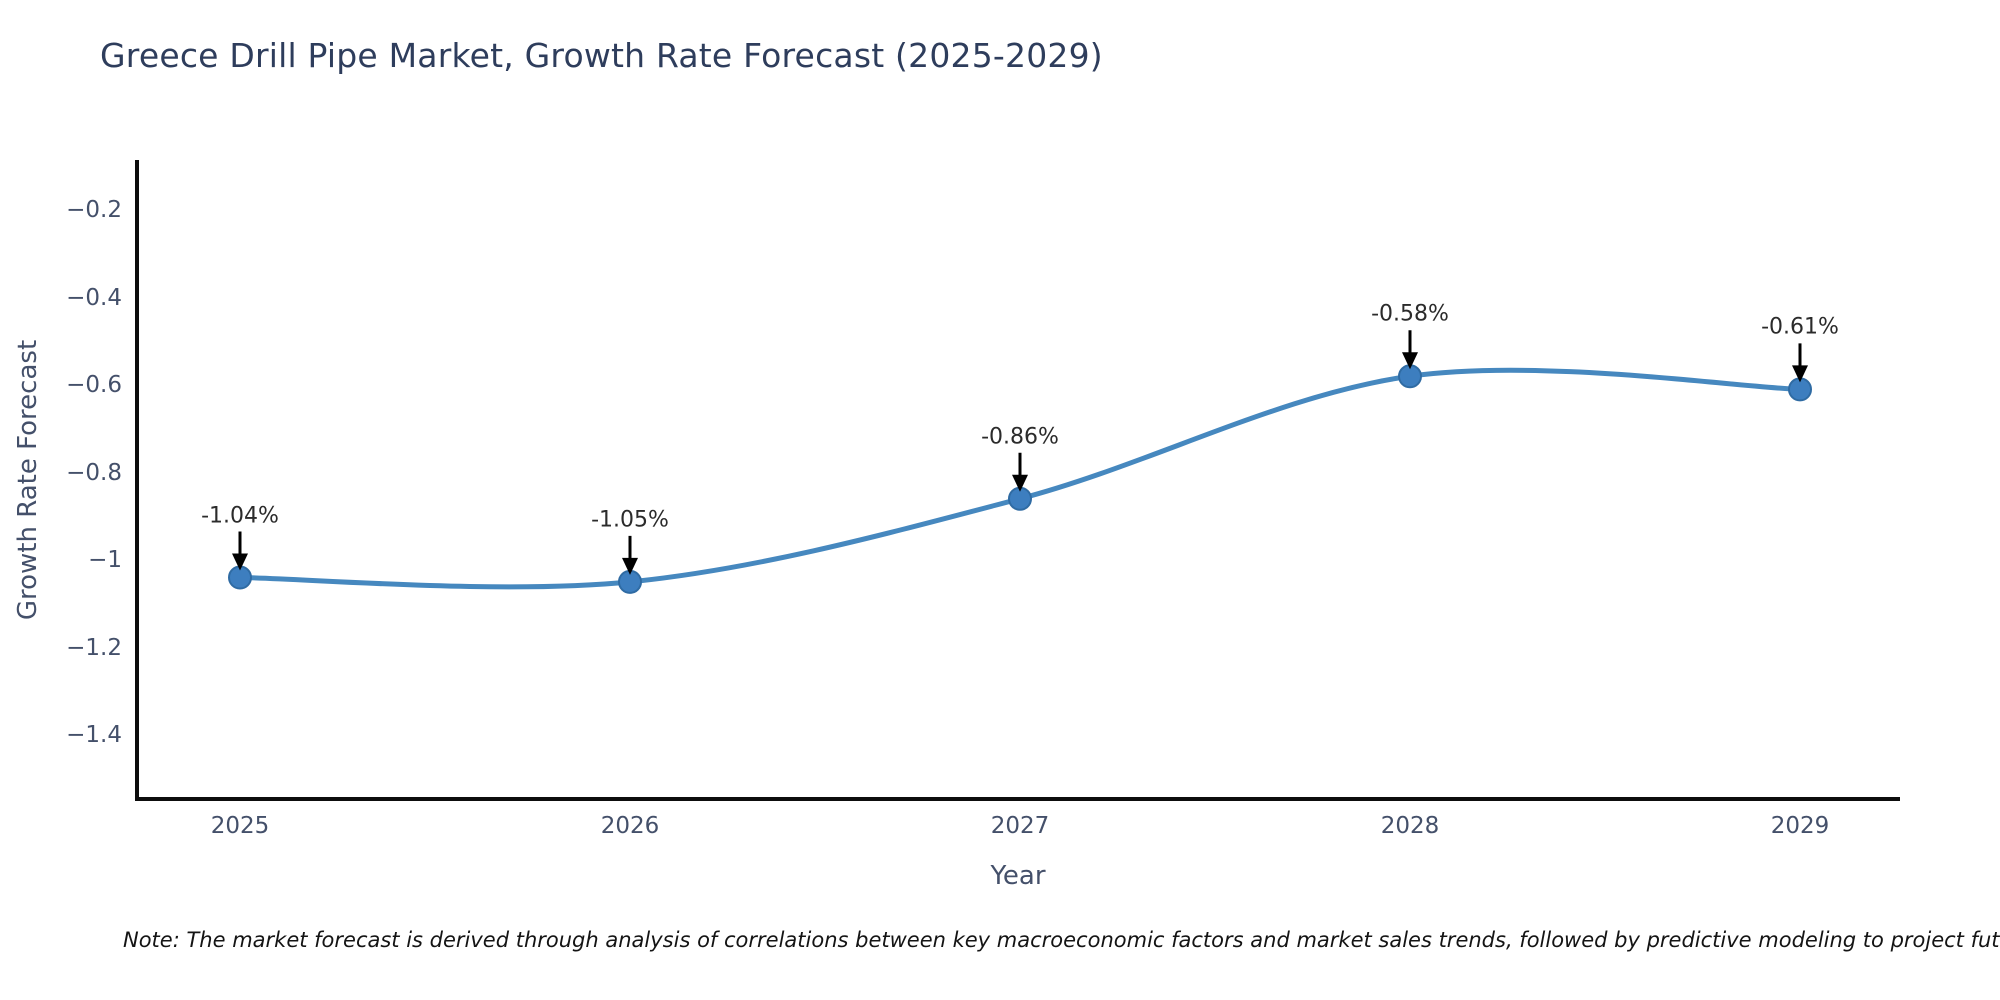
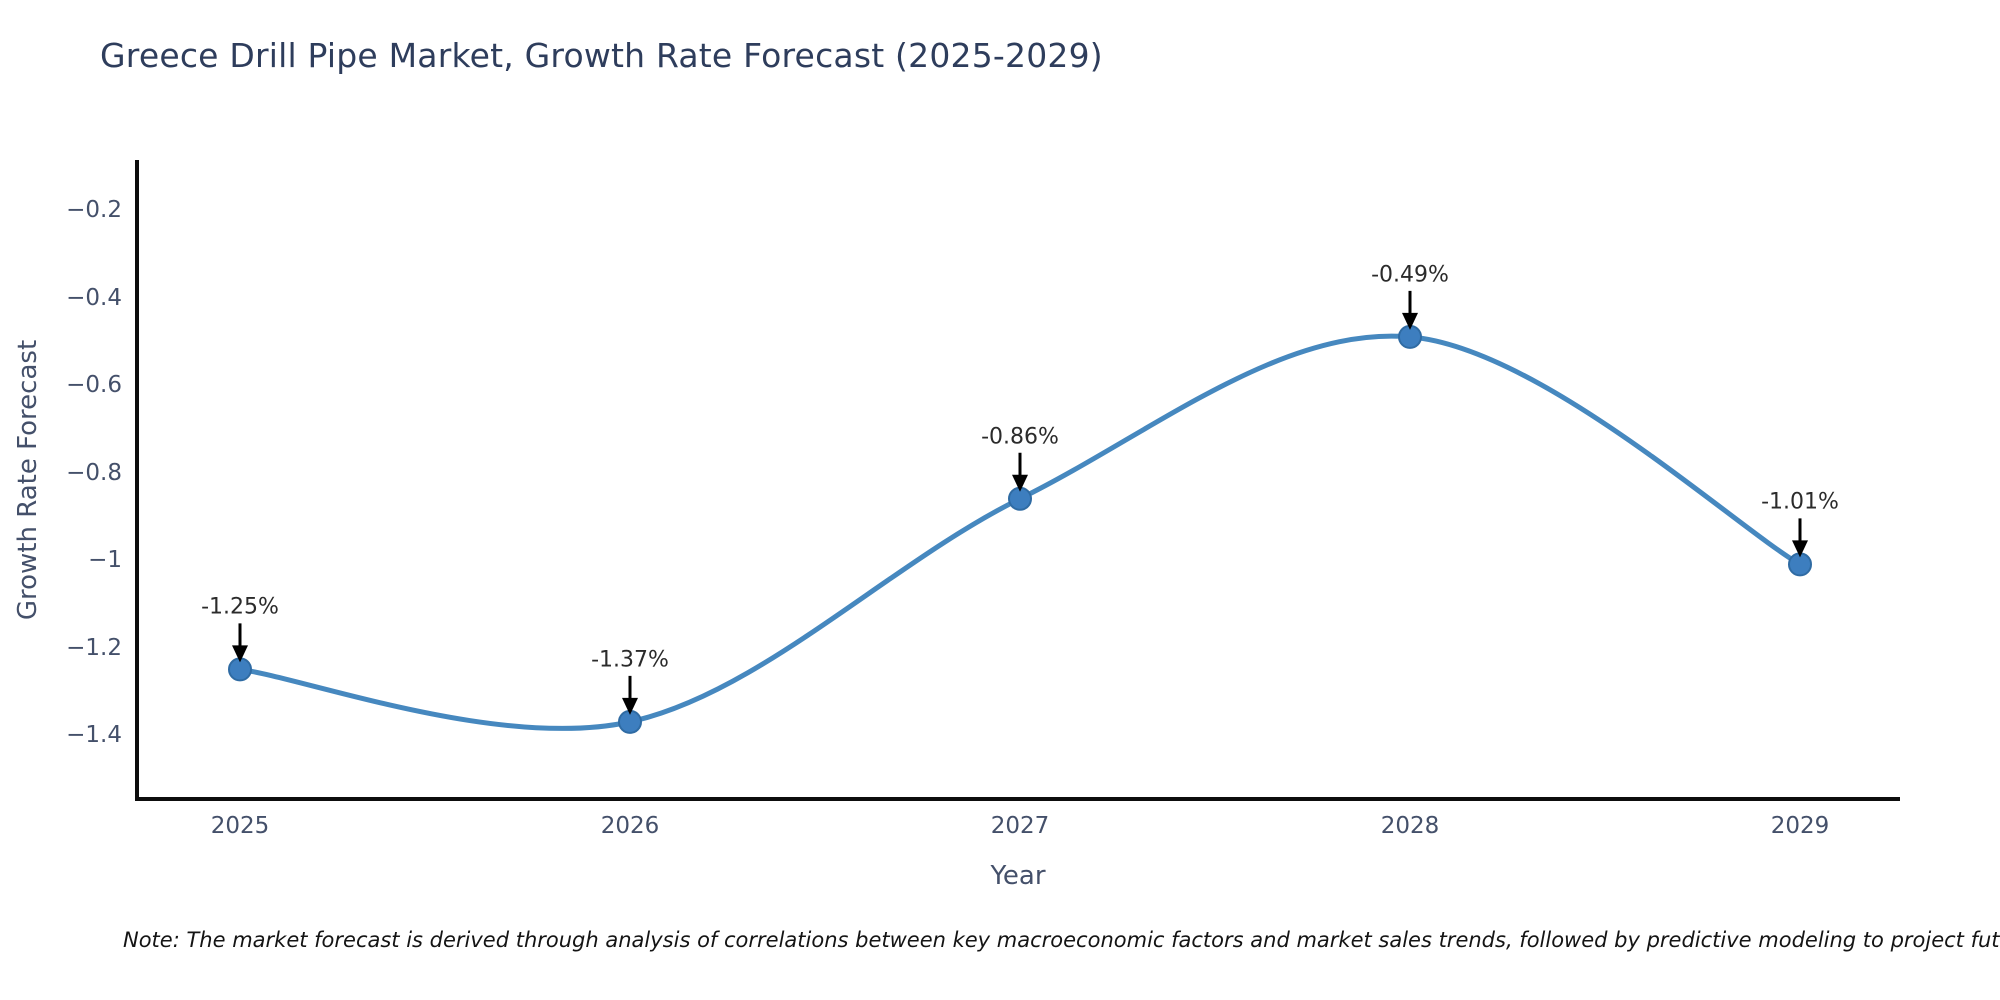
2025: -1.04% -> -1.25%
2026: -1.05% -> -1.37%
2028: -0.58% -> -0.49%
2029: -0.61% -> -1.01%
